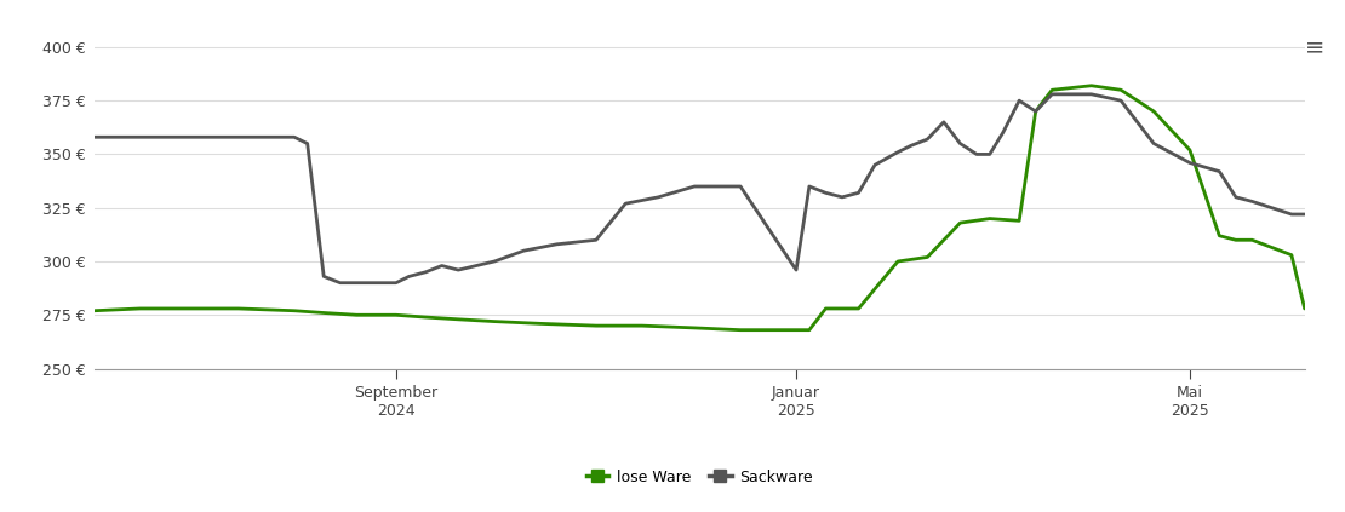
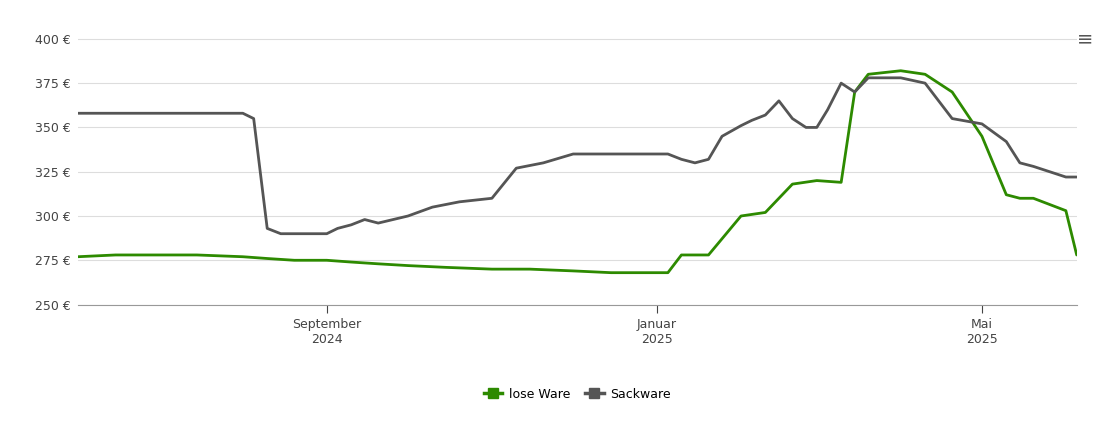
Sackware/Januar 2025: 296 € -> 335 €
lose Ware/Mai 2025: 352 € -> 345 €
Sackware/Mai 2025: 346 € -> 352 €
